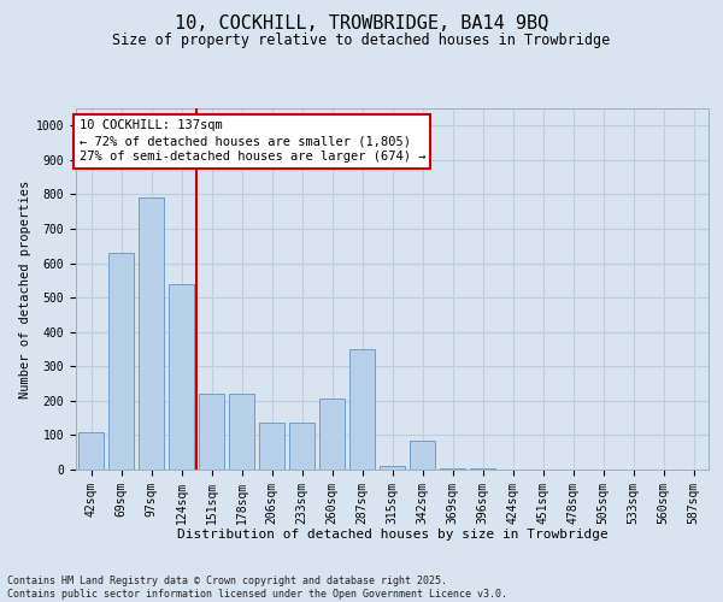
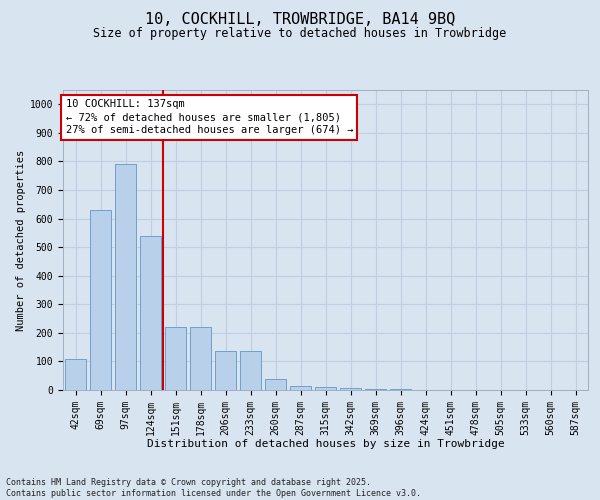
260sqm: 205 -> 40
287sqm: 350 -> 15
342sqm: 85 -> 8
